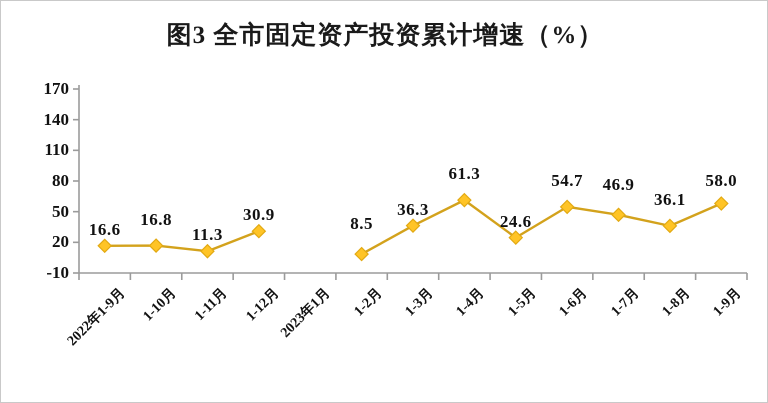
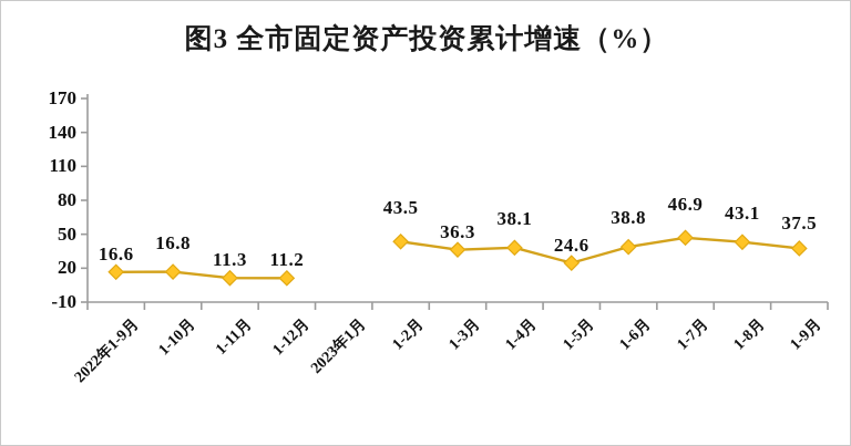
1-12月: 30.9 -> 11.2
1-2月: 8.5 -> 43.5
1-4月: 61.3 -> 38.1
1-6月: 54.7 -> 38.8
1-8月: 36.1 -> 43.1
1-9月: 58.0 -> 37.5
